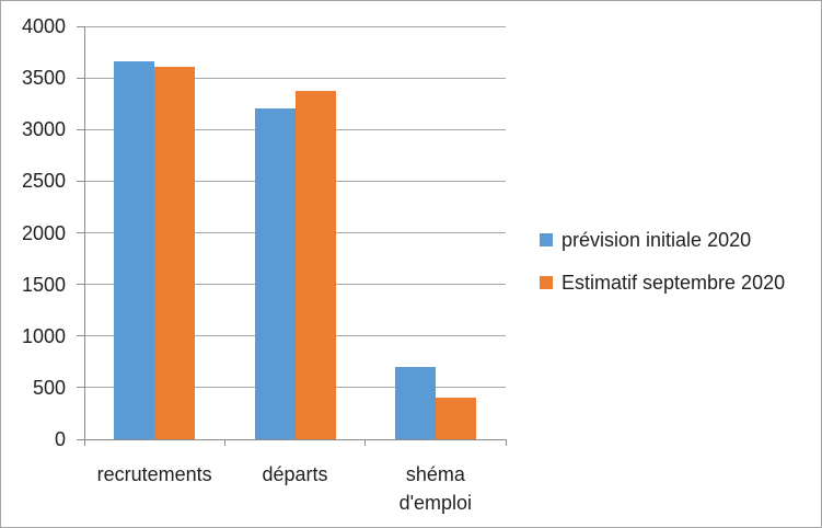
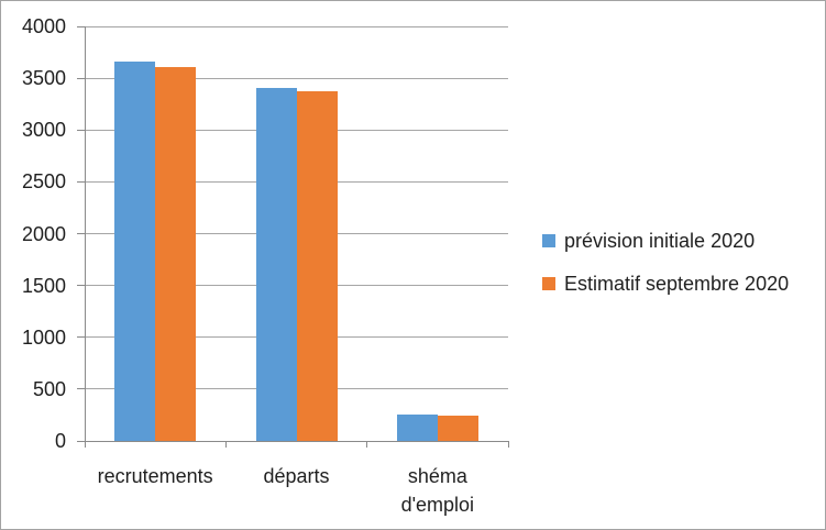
prévision initiale 2020/départs: 3200 -> 3400
prévision initiale 2020/shéma d'emploi: 700 -> 200
Estimatif septembre 2020/shéma d'emploi: 400 -> 200
